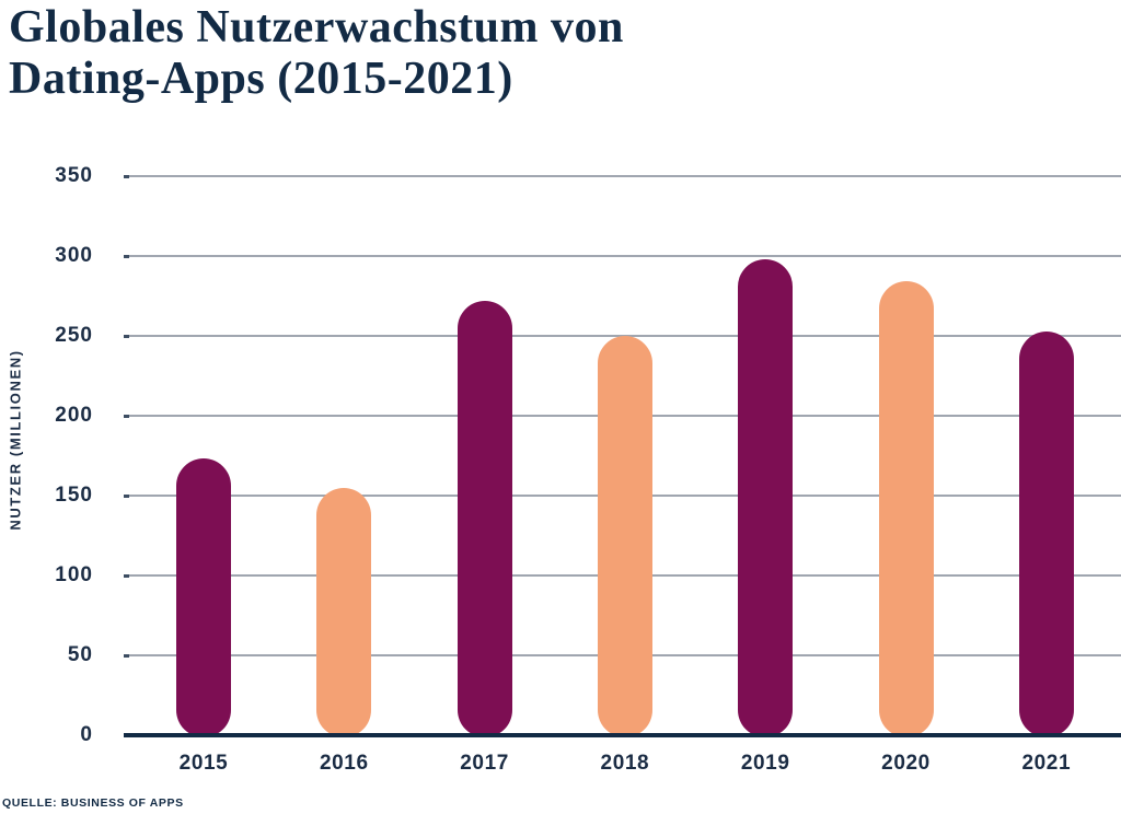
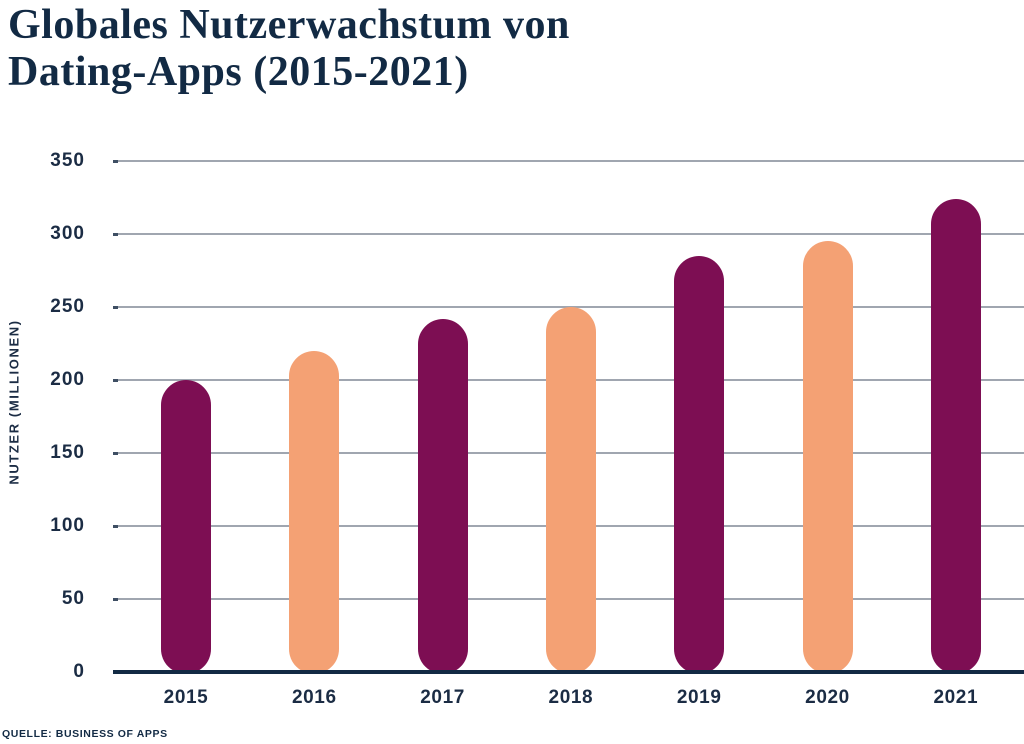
2015: 173 -> 200
2016: 155 -> 220
2017: 272 -> 242
2019: 298 -> 285
2020: 284 -> 295
2021: 253 -> 324
